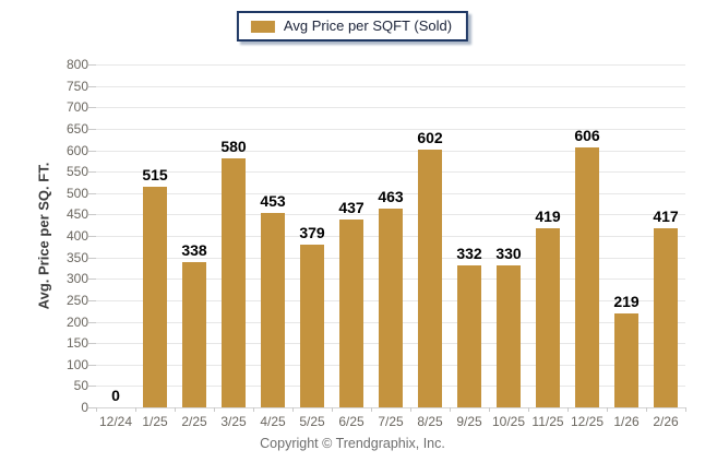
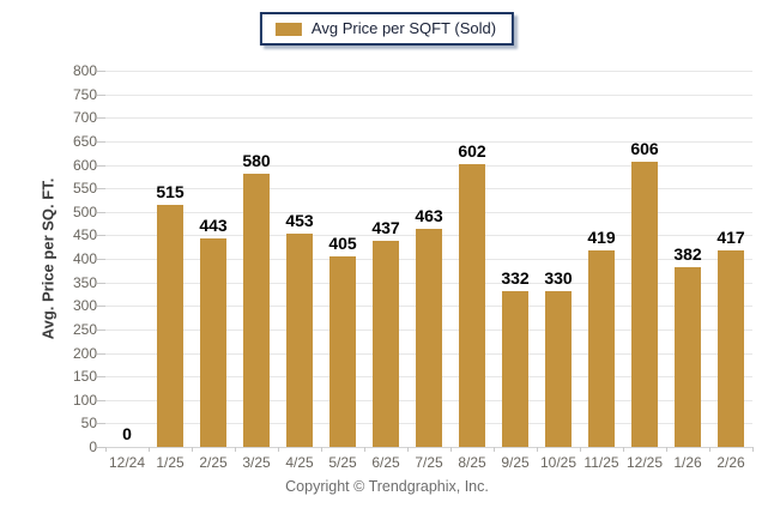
2/25: 338 -> 443
5/25: 379 -> 405
1/26: 219 -> 382
